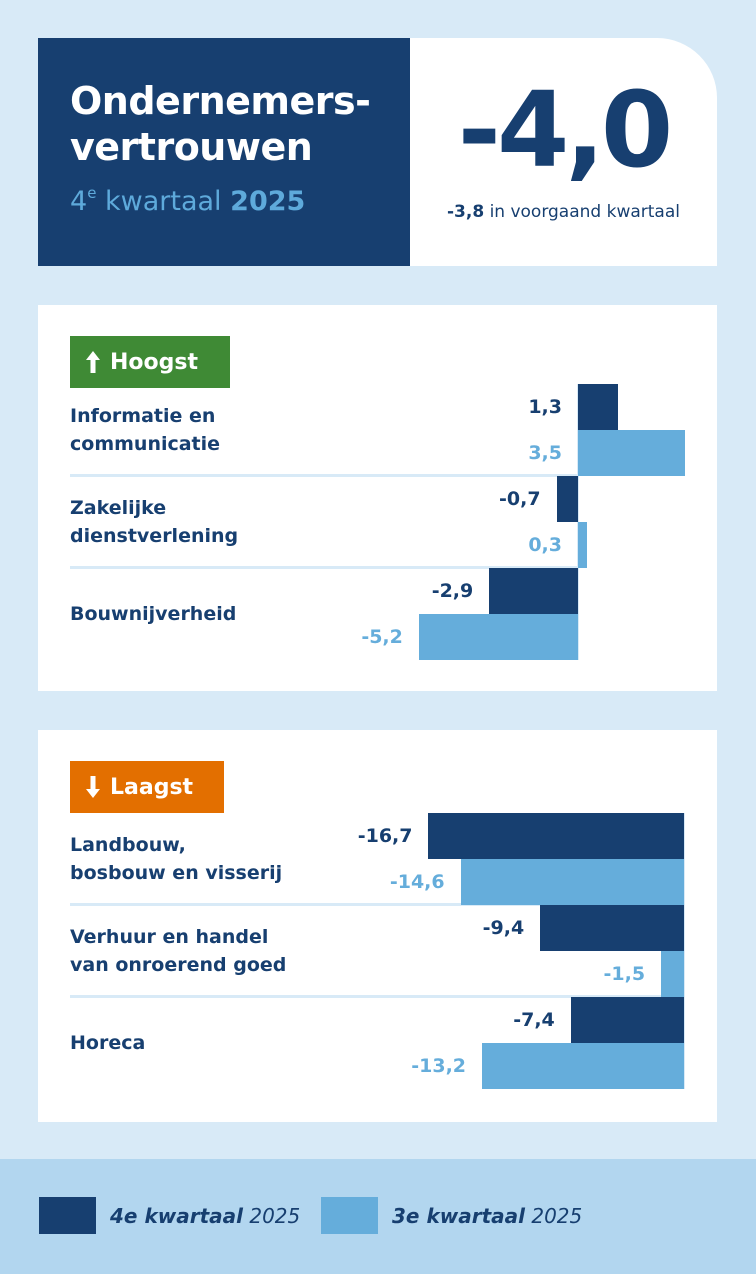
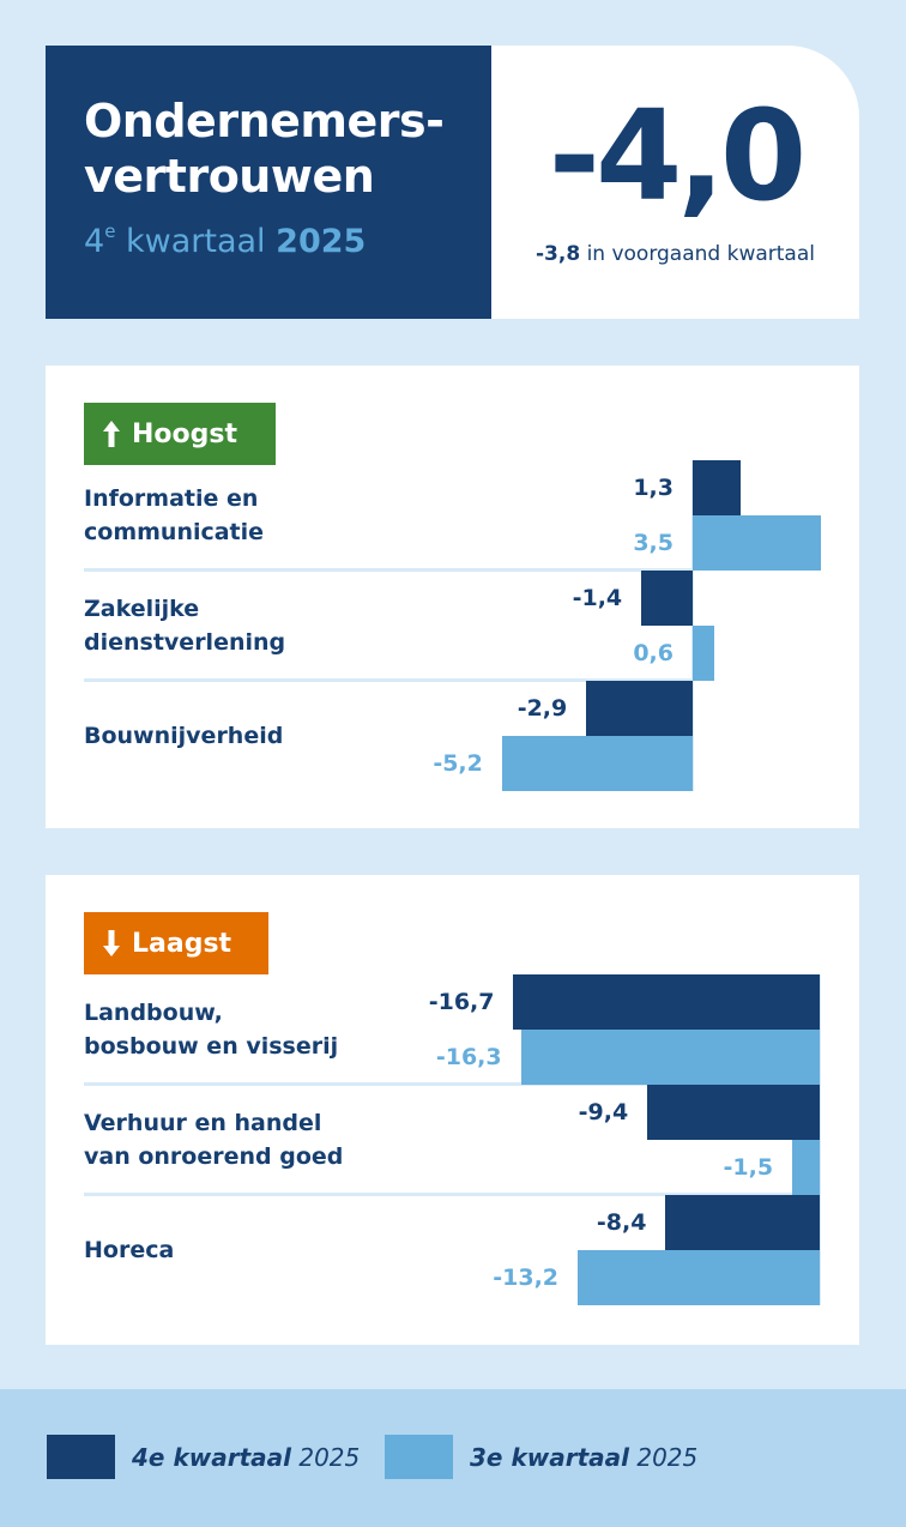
Hoogst/4e kwartaal 2025/Zakelijke dienstverlening: -0,7 -> -1,4
Hoogst/3e kwartaal 2025/Zakelijke dienstverlening: 0,3 -> 0,6
Laagst/3e kwartaal 2025/Landbouw, bosbouw en visserij: -14,6 -> -16,3
Laagst/4e kwartaal 2025/Horeca: -7,4 -> -8,4
